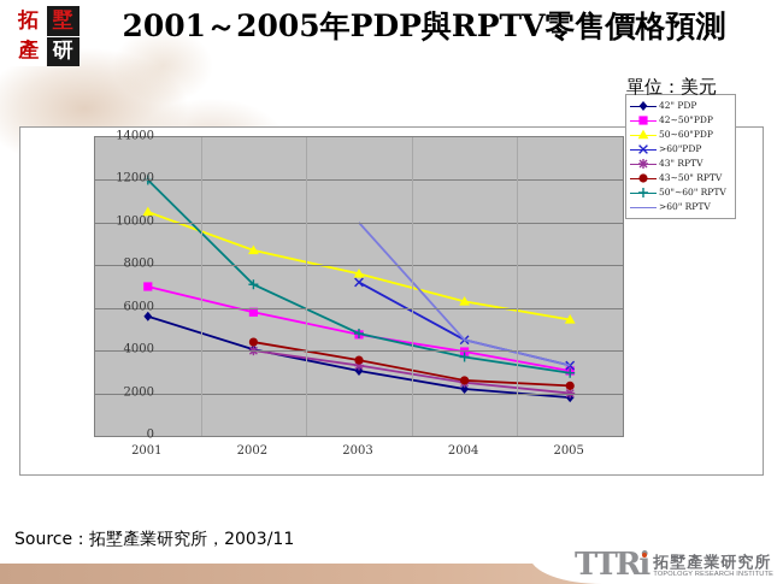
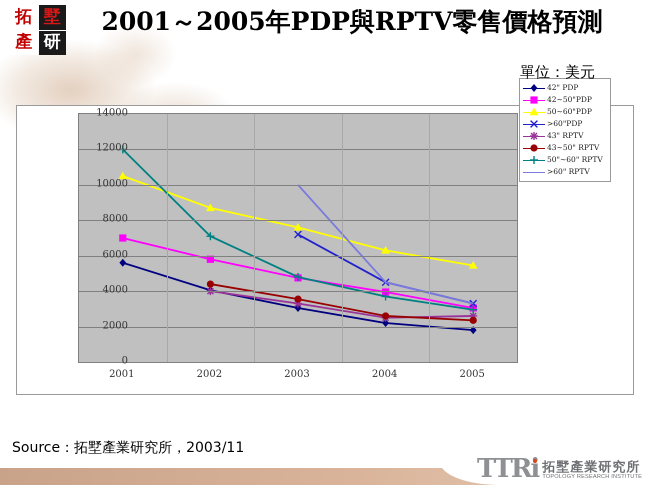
43" RPTV/2005: 2000 -> 2600
